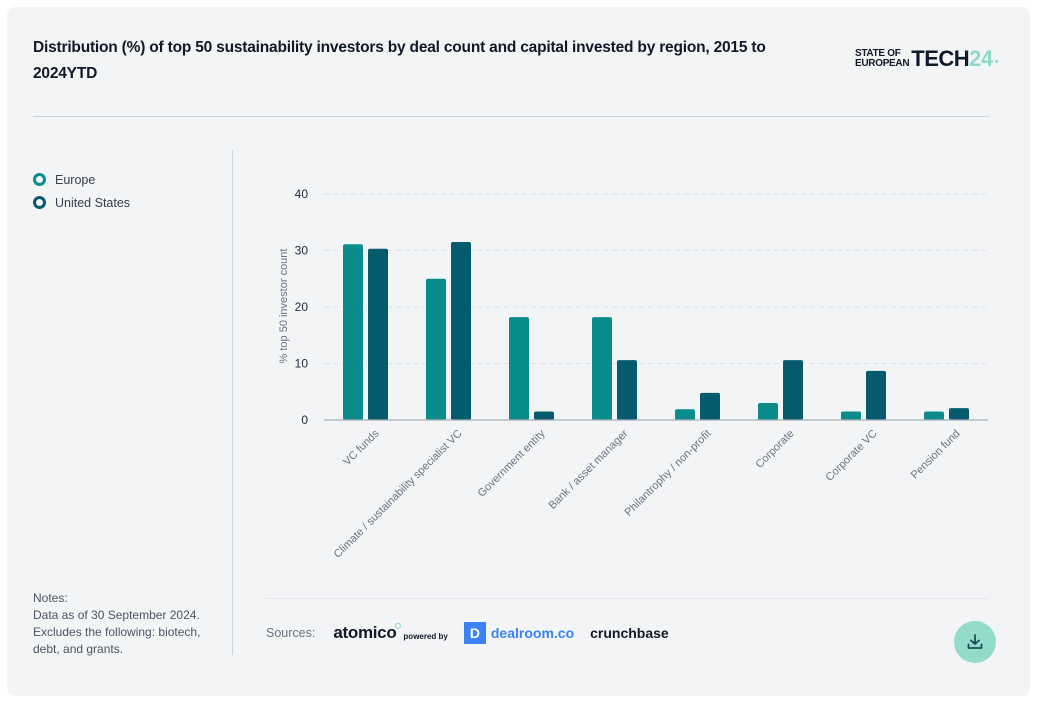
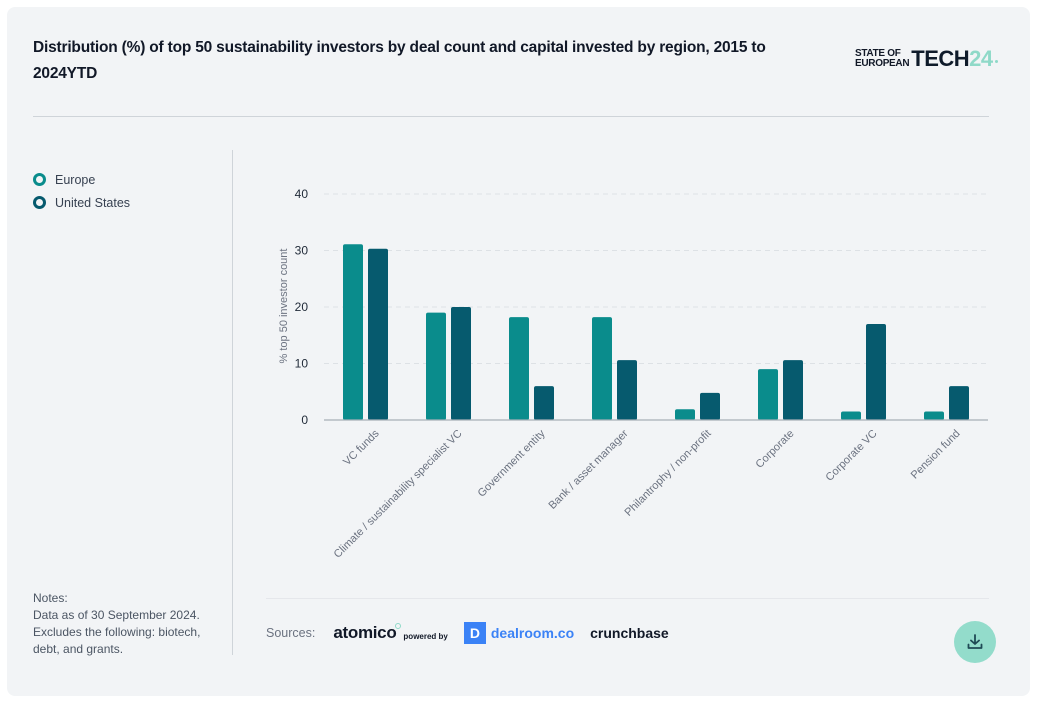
Europe/Climate / sustainability specialist VC: 25 -> 19
United States/Climate / sustainability specialist VC: 32 -> 20
United States/Government entity: 2 -> 6
Europe/Corporate: 3 -> 9
United States/Corporate VC: 9 -> 17
United States/Pension fund: 2 -> 6
